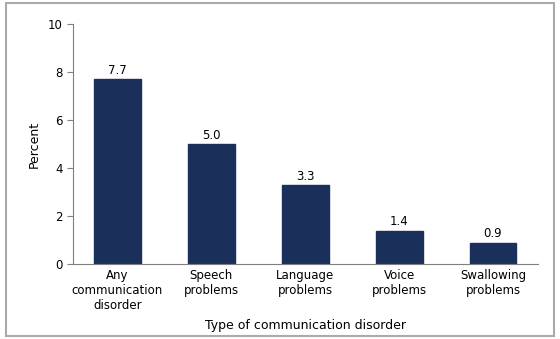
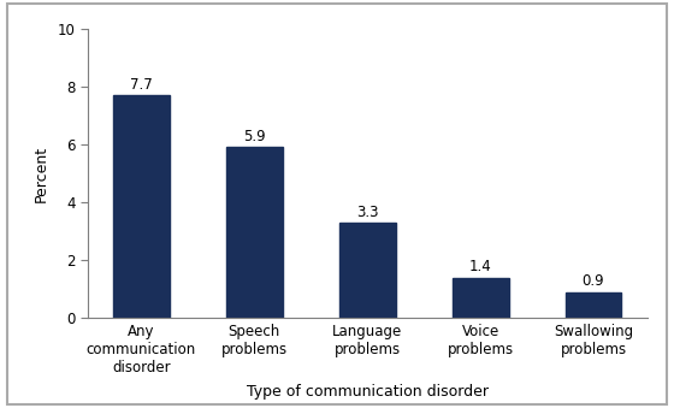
Speech problems: 5.0 -> 5.9
